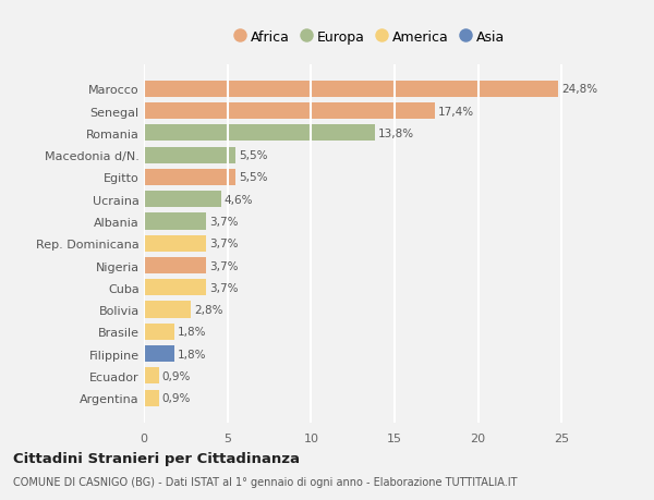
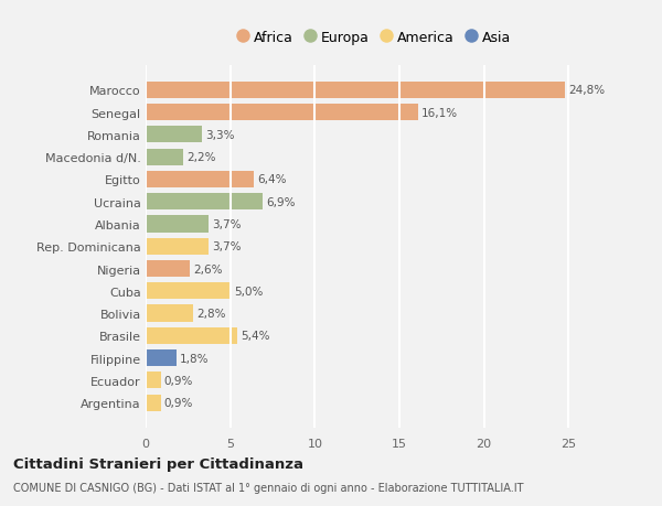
Senegal: 17,4% -> 16,1%
Romania: 13,8% -> 3,3%
Macedonia d/N.: 5,5% -> 2,2%
Egitto: 5,5% -> 6,4%
Ucraina: 4,6% -> 6,9%
Nigeria: 3,7% -> 2,6%
Cuba: 3,7% -> 5,0%
Brasile: 1,8% -> 5,4%
